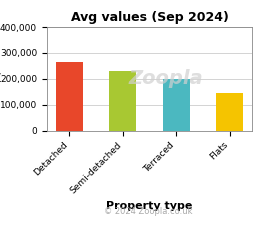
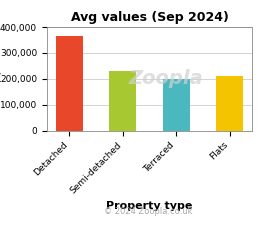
Detached: 265,000 -> 365,000
Flats: 145,000 -> 210,000
